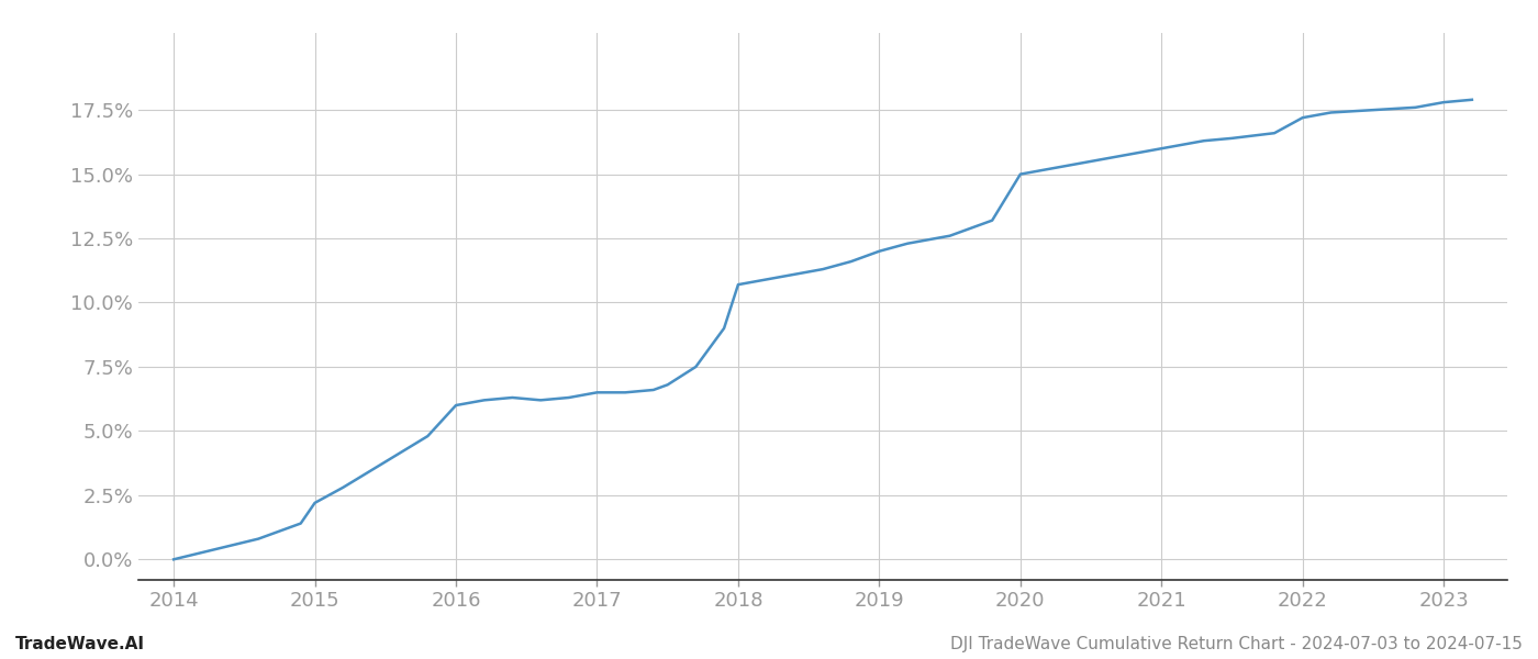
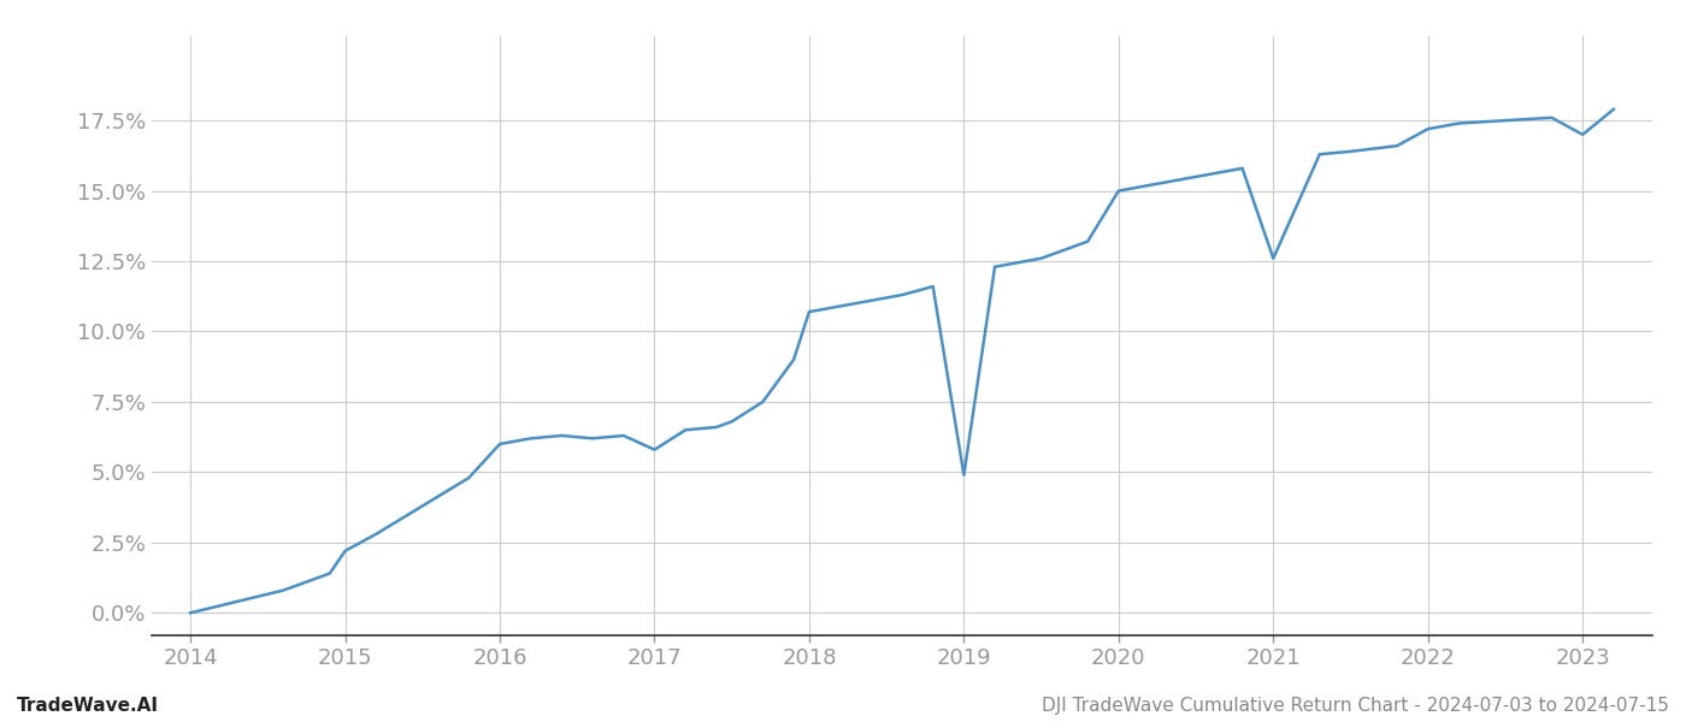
2017: 6.5% -> 5.8%
2019: 12.0% -> 4.9%
2021: 16.0% -> 12.6%
2023: 17.8% -> 17.0%
